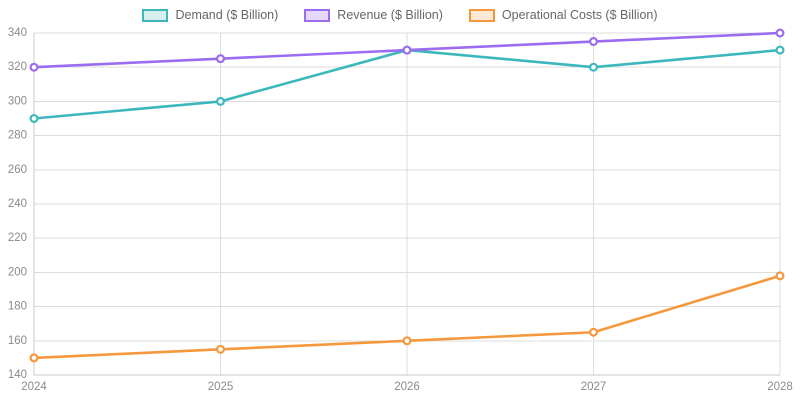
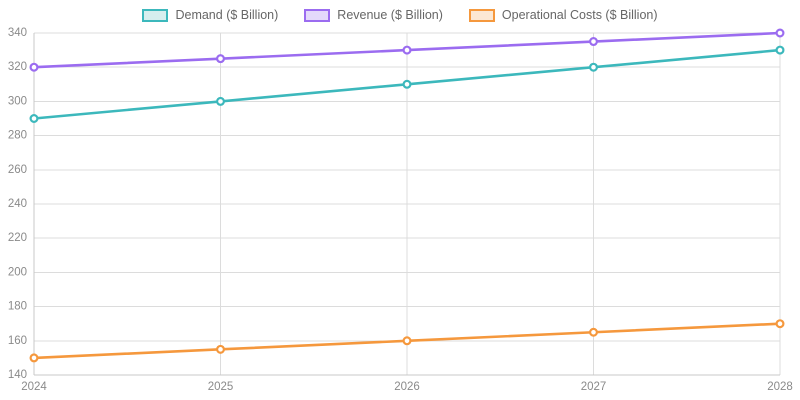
Demand ($ Billion)/2026: 330 -> 310
Operational Costs ($ Billion)/2028: 198 -> 170
